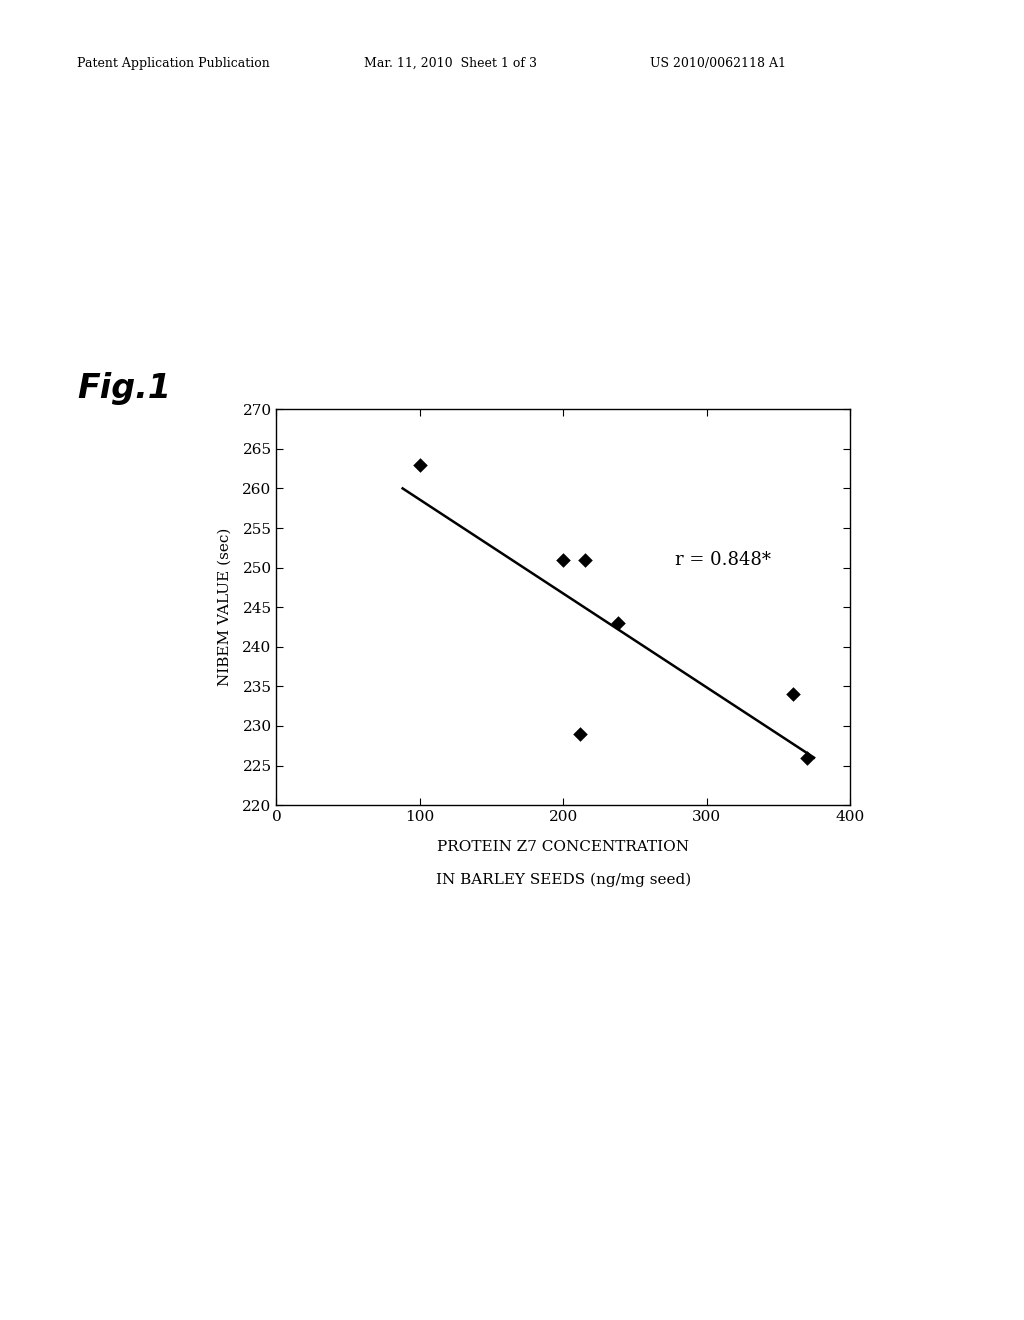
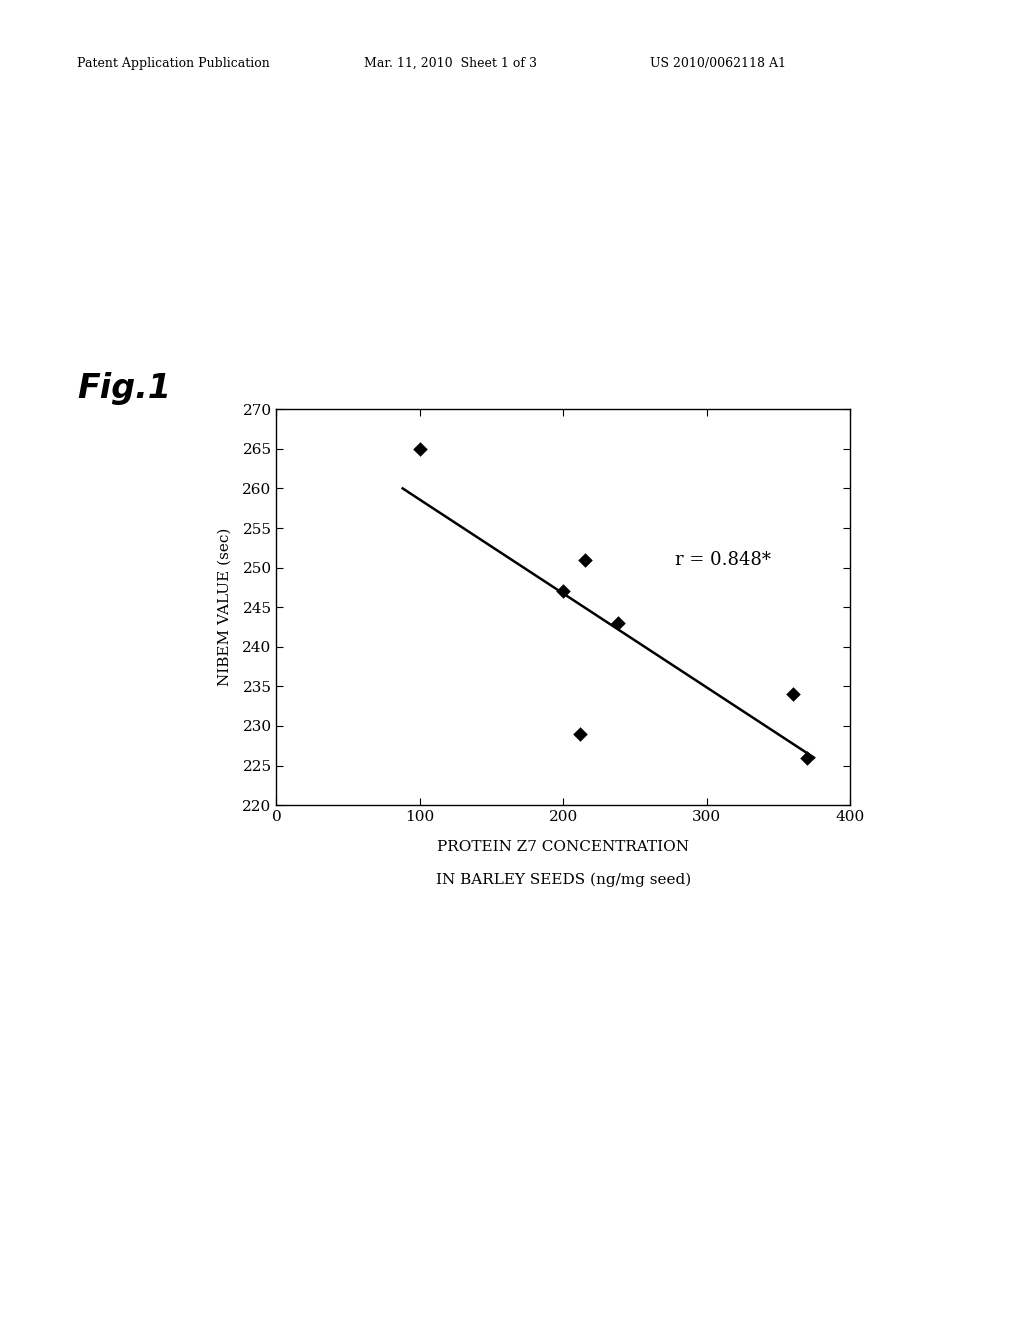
100: 263 -> 265
200: 251 -> 247
